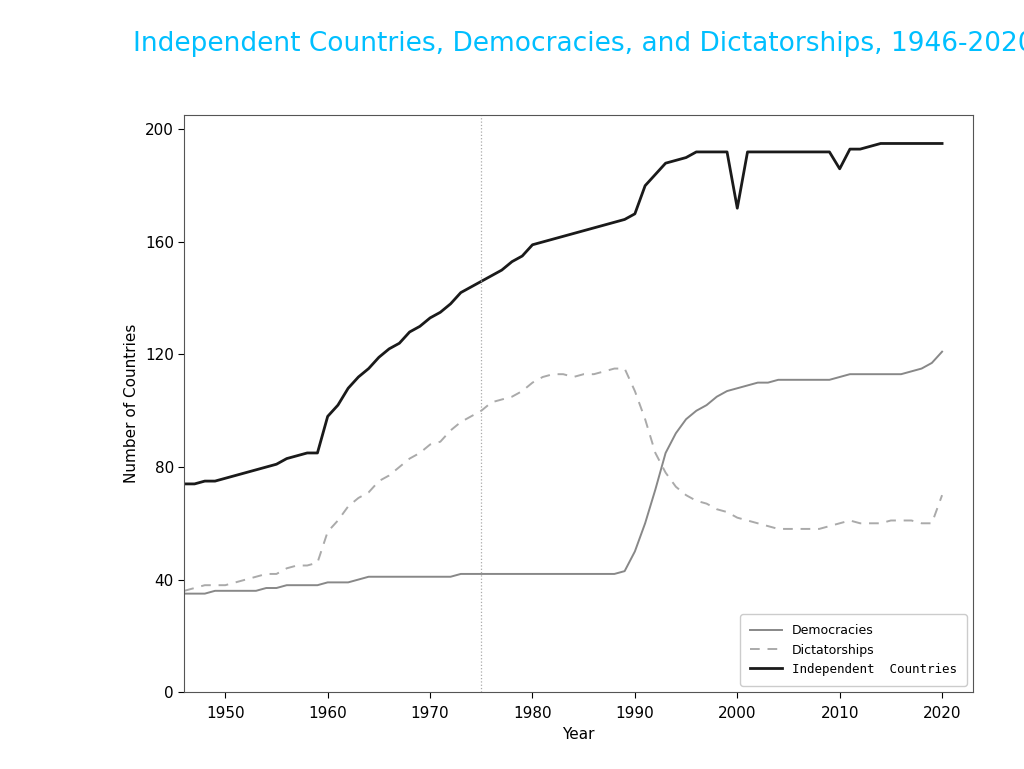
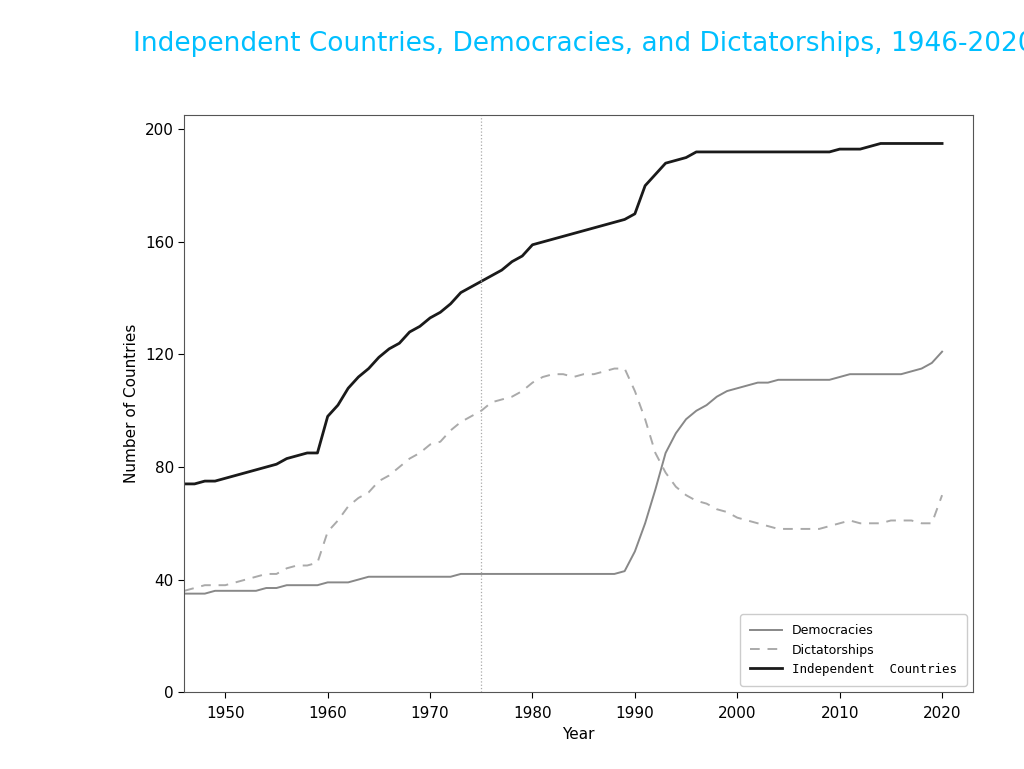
Independent Countries/2000: 172 -> 192
Independent Countries/2010: 186 -> 193
